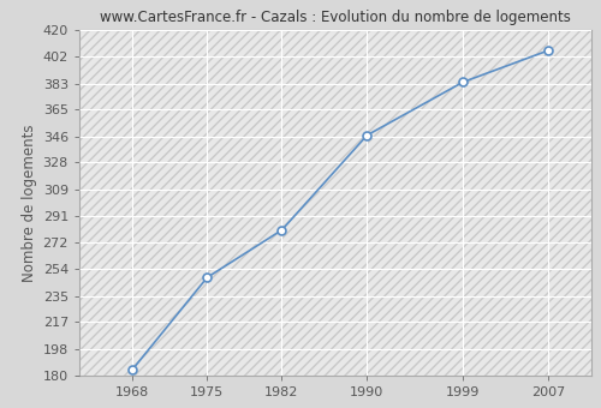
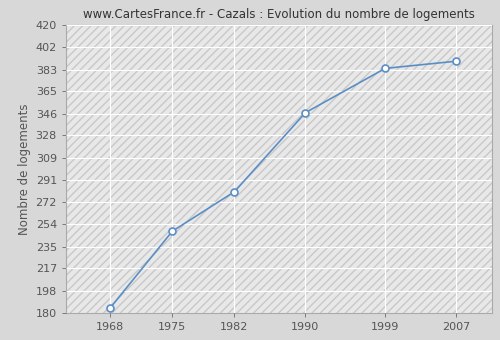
2007: 406 -> 390
